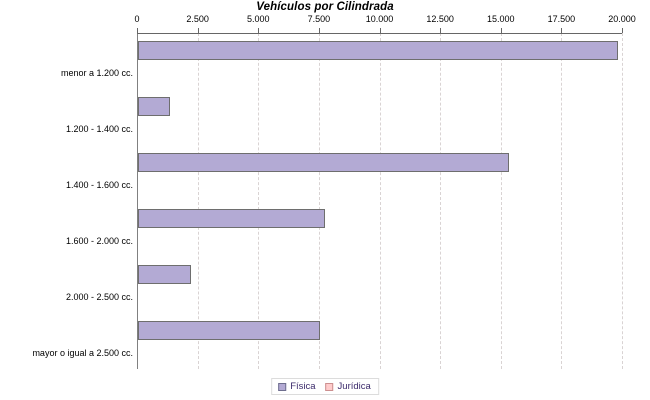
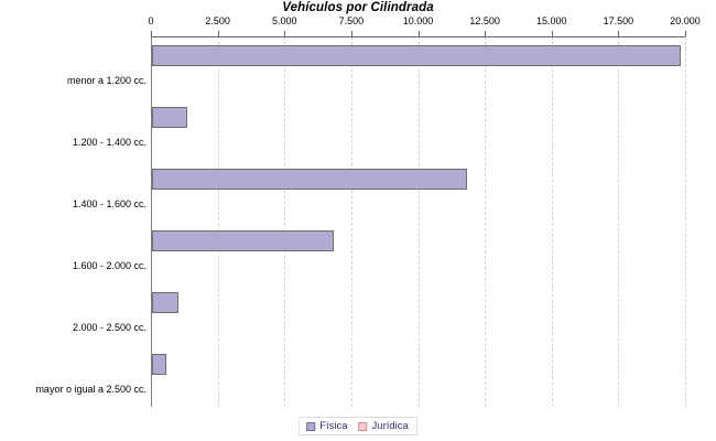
Física/1.400 - 1.600 cc.: 15300 -> 11800
Física/1.600 - 2.000 cc.: 7700 -> 6800
Física/2.000 - 2.500 cc.: 2200 -> 1000
Física/mayor o igual a 2.500 cc.: 7500 -> 600
